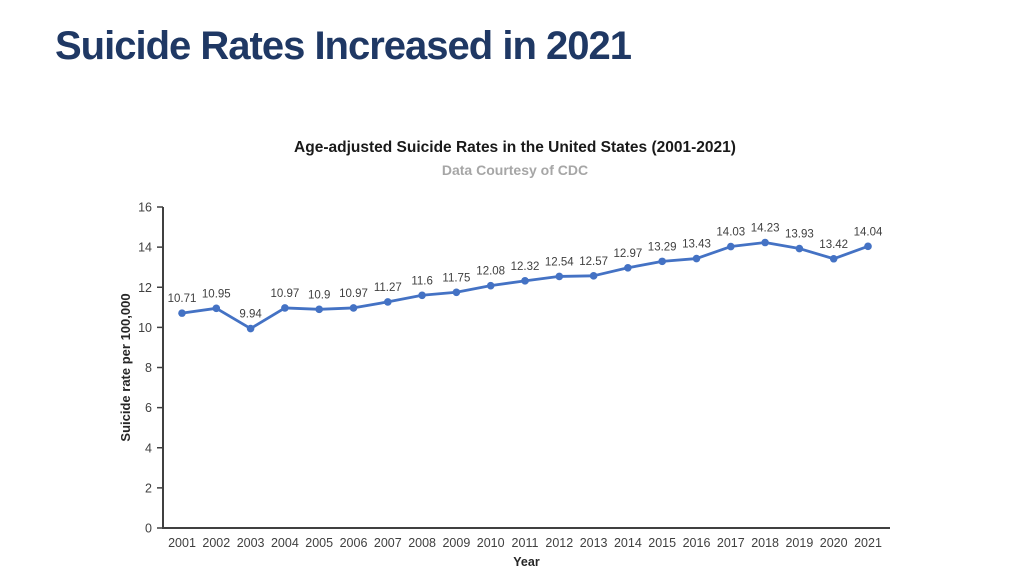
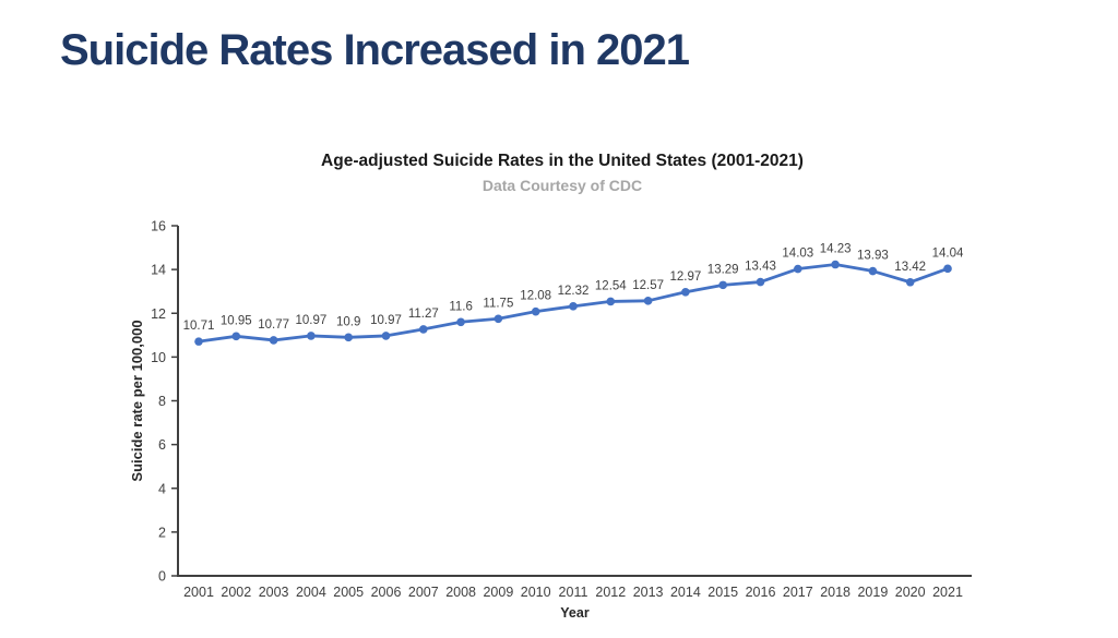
2003: 9.94 -> 10.77
